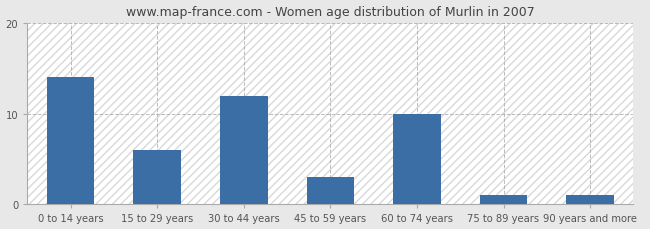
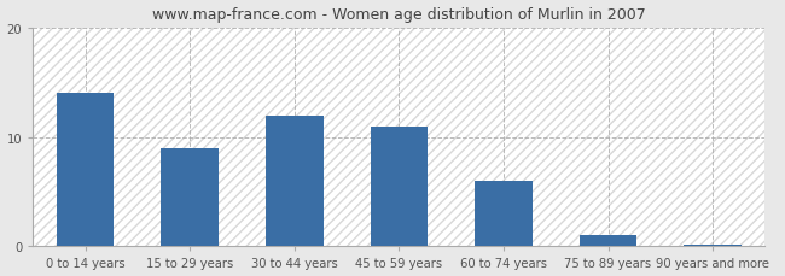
15 to 29 years: 6.0 -> 9.0
45 to 59 years: 3.0 -> 11.0
60 to 74 years: 10.0 -> 6.0
90 years and more: 1.0 -> 0.1
